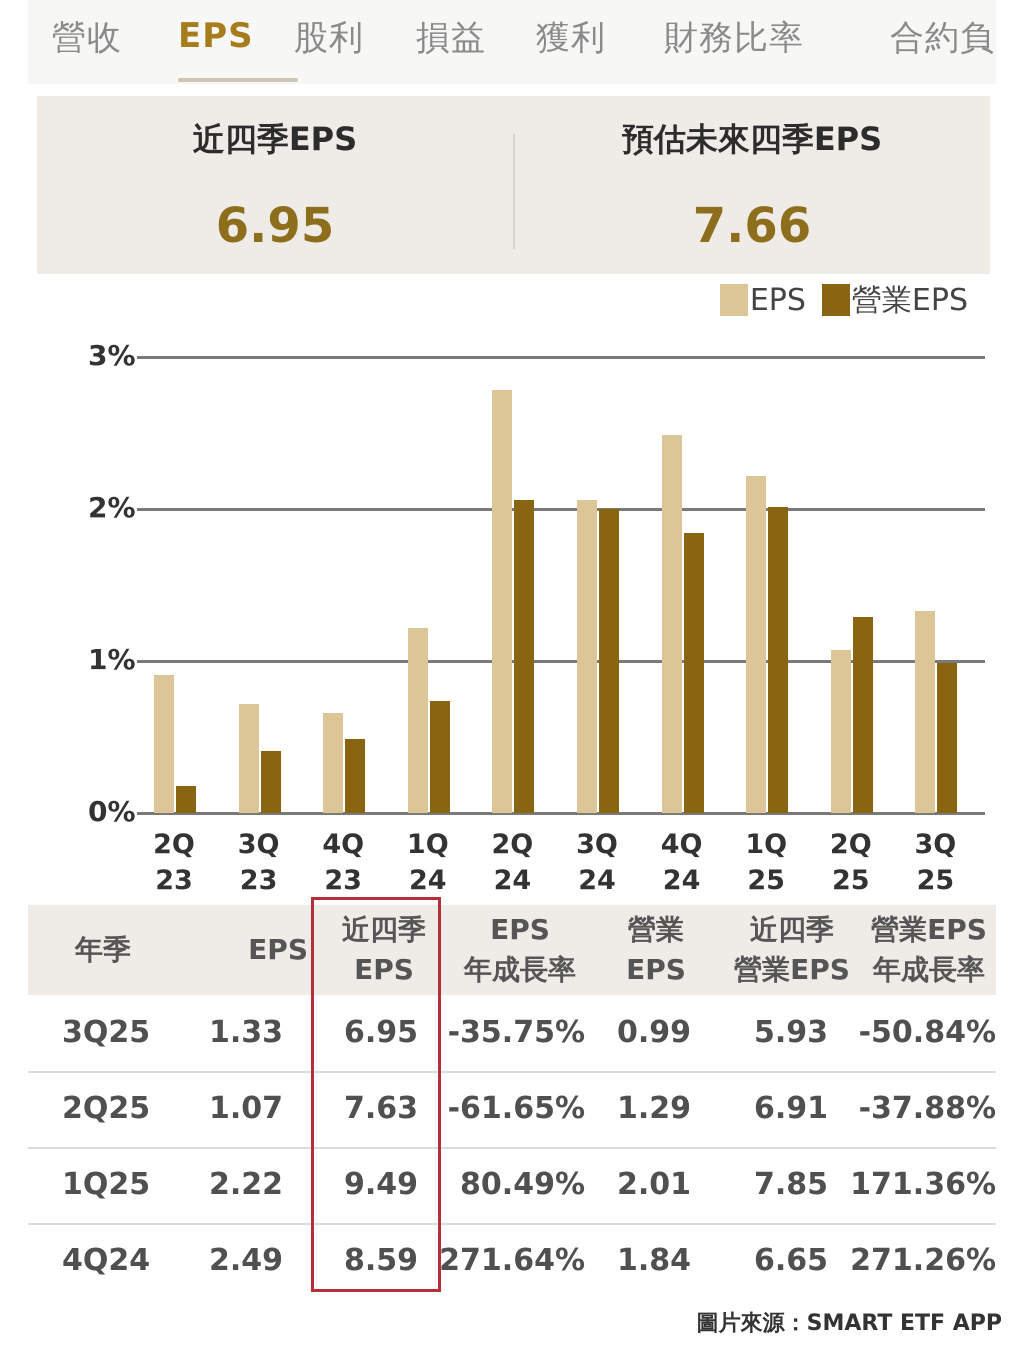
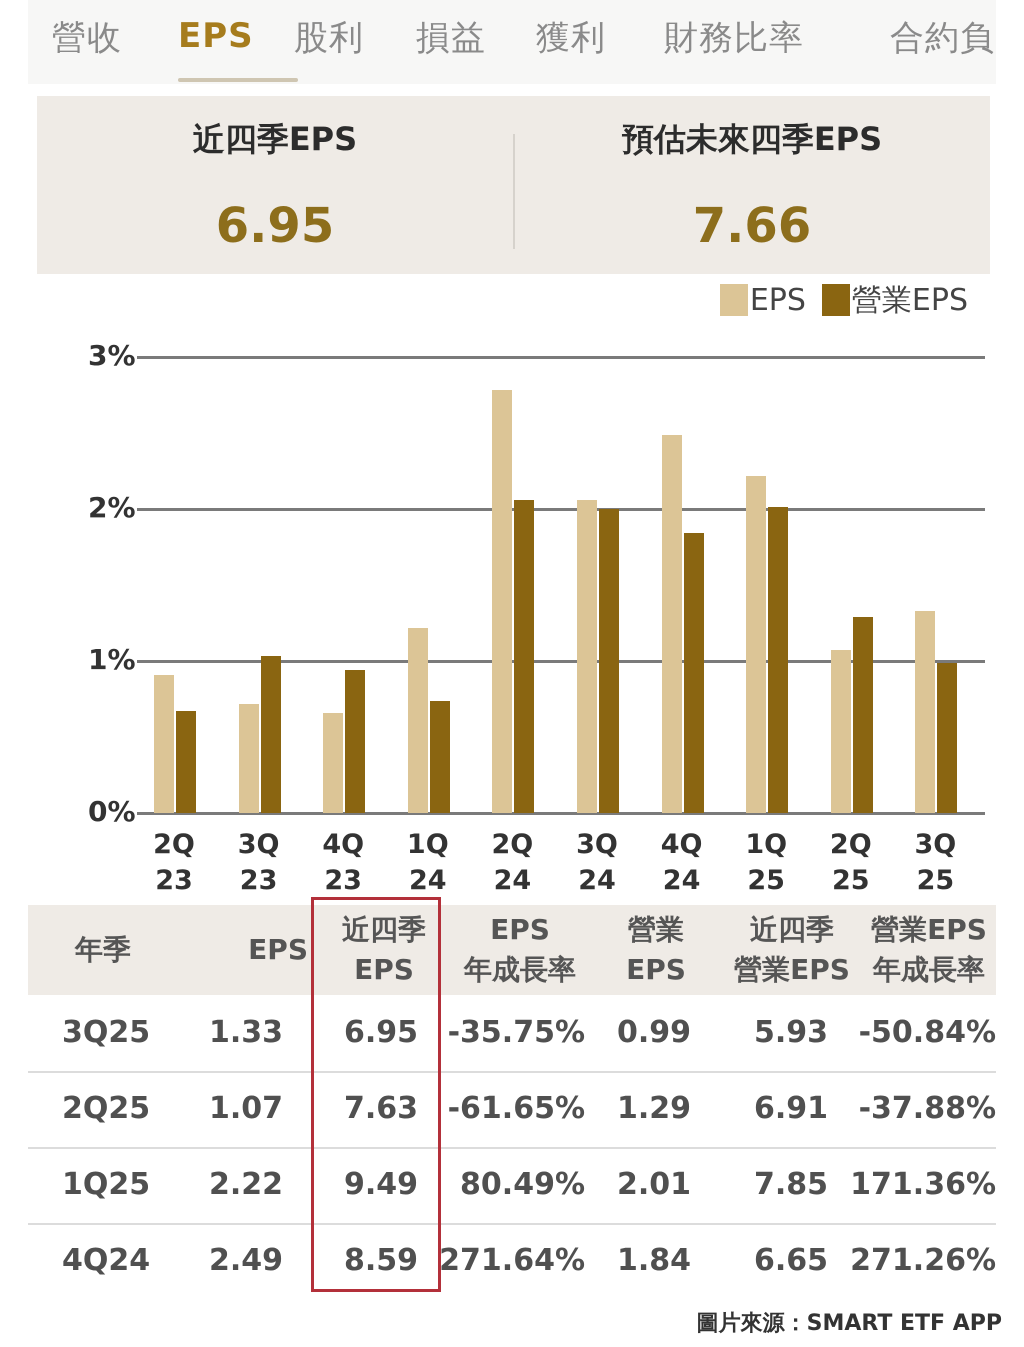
營業EPS/2Q 23: 0.18% -> 0.67%
營業EPS/3Q 23: 0.41% -> 1.03%
營業EPS/4Q 23: 0.49% -> 0.94%
